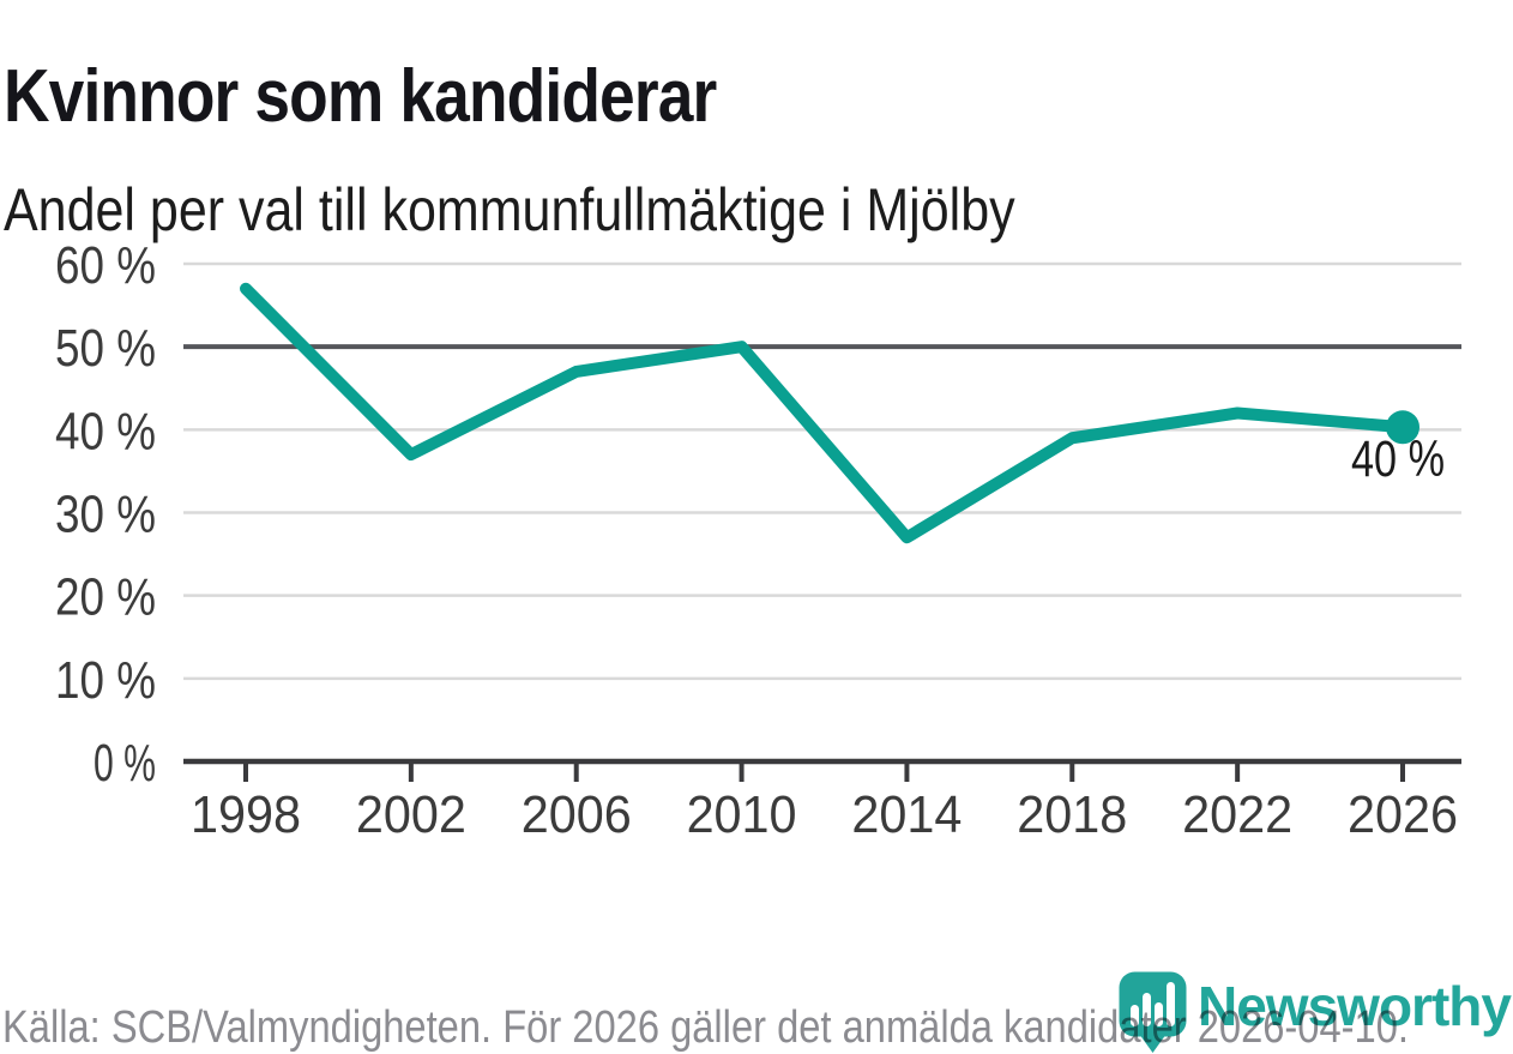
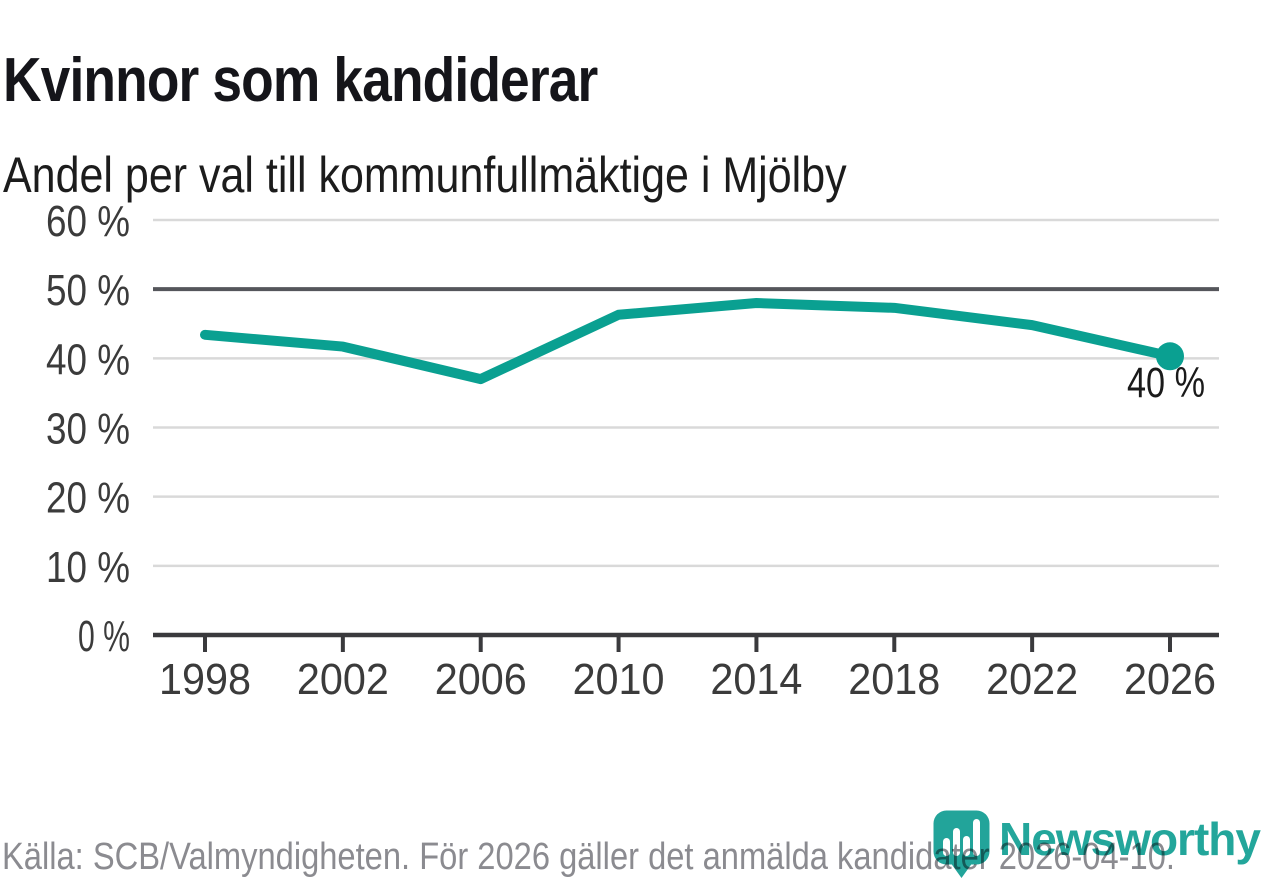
1998: 57% -> 43%
2002: 37% -> 42%
2006: 47% -> 37%
2010: 50% -> 46%
2014: 27% -> 48%
2018: 39% -> 47%
2022: 42% -> 45%
